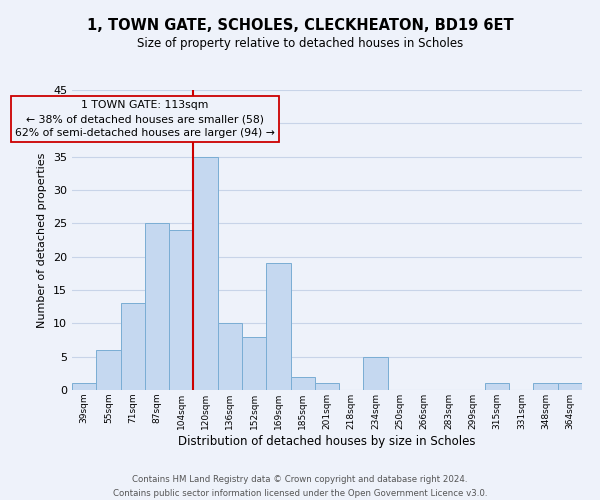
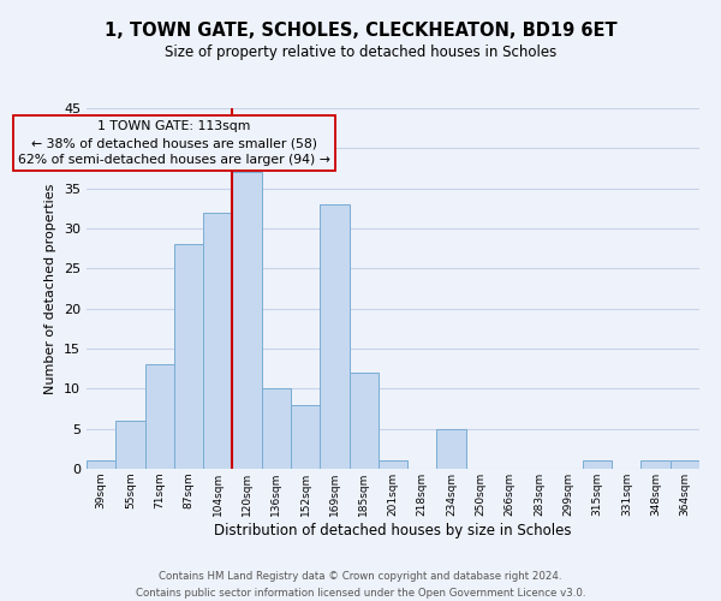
87sqm: 25 -> 28
104sqm: 24 -> 32
120sqm: 35 -> 37
169sqm: 19 -> 33
185sqm: 2 -> 12
